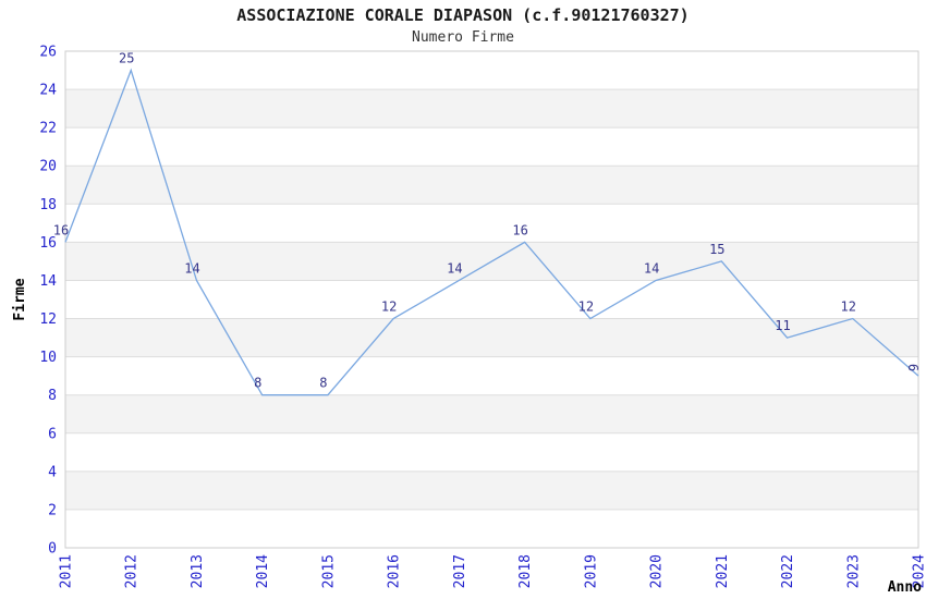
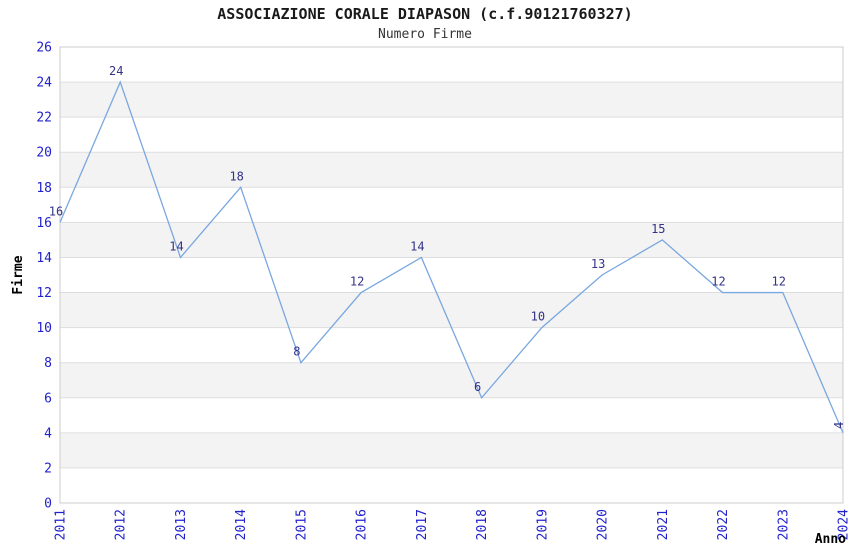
2012: 25 -> 24
2014: 8 -> 18
2018: 16 -> 6
2019: 12 -> 10
2020: 14 -> 13
2022: 11 -> 12
2024: 9 -> 4
